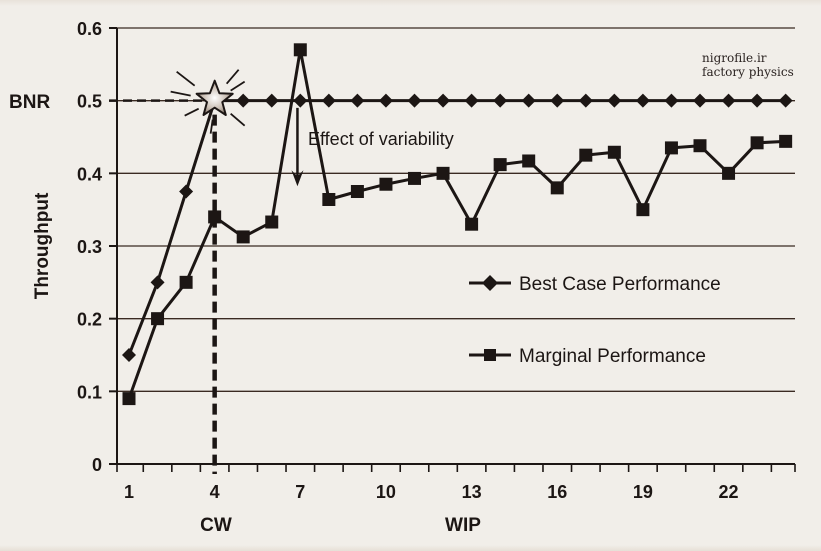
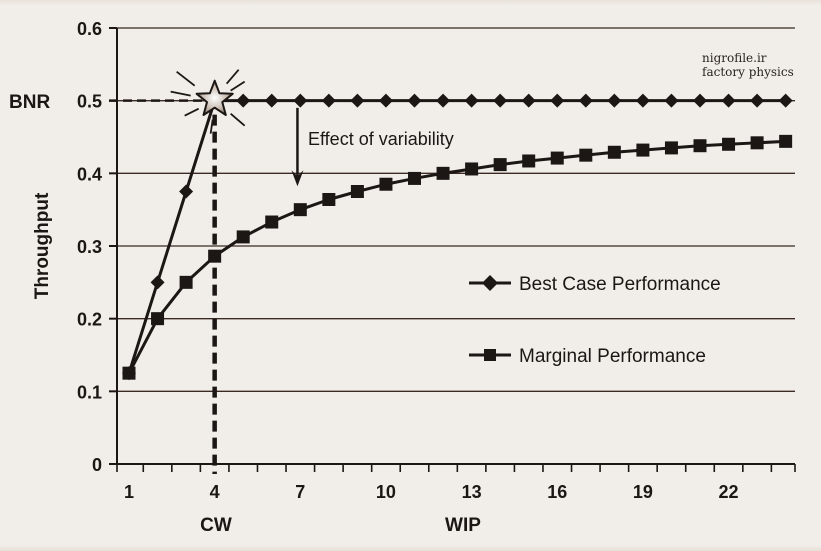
Best Case Performance/1: 0.15 -> 0.12
Marginal Performance/1: 0.09 -> 0.12
Marginal Performance/4: 0.34 -> 0.29
Marginal Performance/7: 0.57 -> 0.35
Marginal Performance/13: 0.33 -> 0.41
Marginal Performance/16: 0.38 -> 0.42
Marginal Performance/19: 0.35 -> 0.43
Marginal Performance/22: 0.40 -> 0.44
